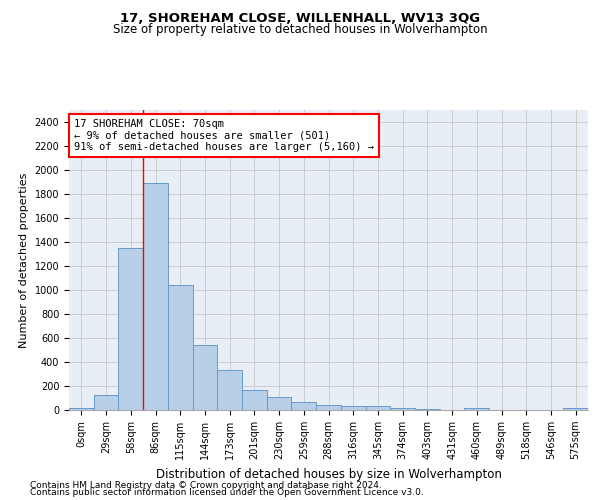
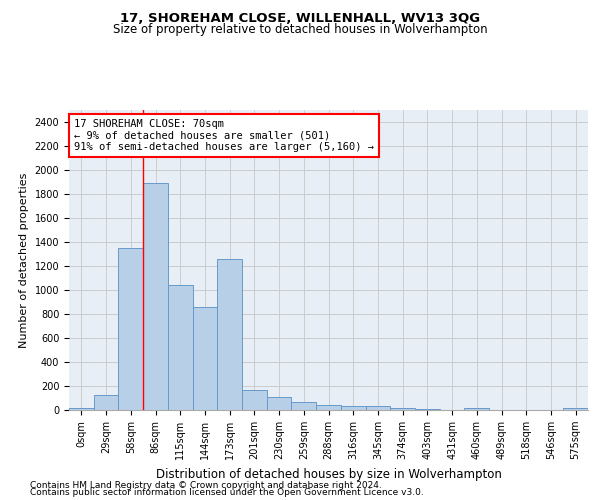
144sqm: 540 -> 860
173sqm: 340 -> 1260
